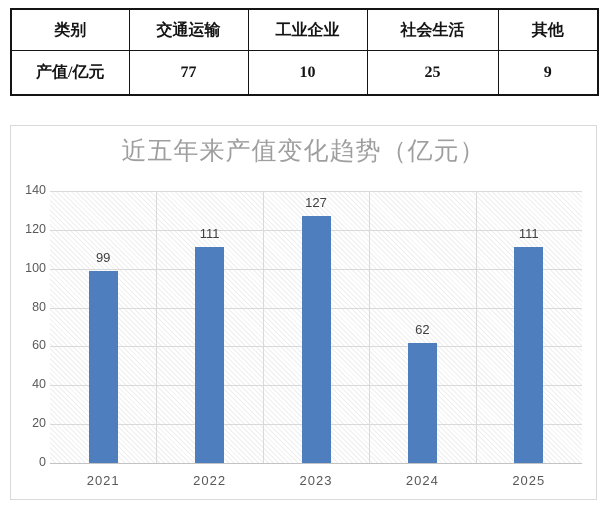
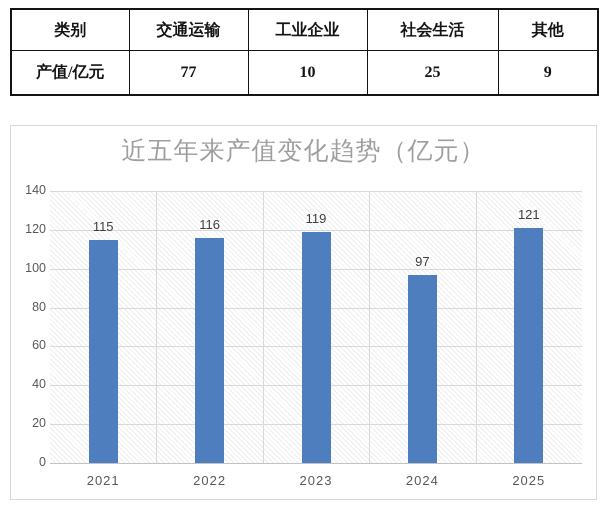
2021: 99 -> 115
2022: 111 -> 116
2023: 127 -> 119
2024: 62 -> 97
2025: 111 -> 121
